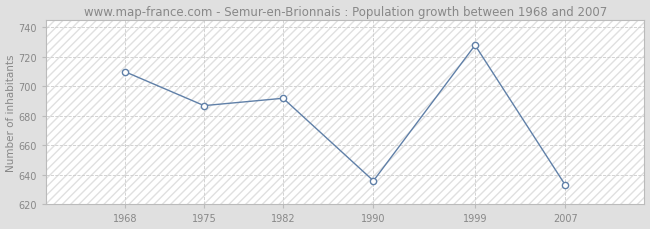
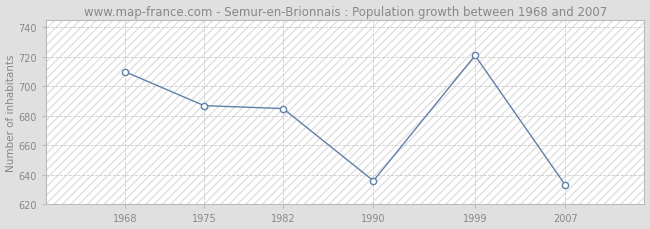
1982: 692 -> 685
1999: 728 -> 721
